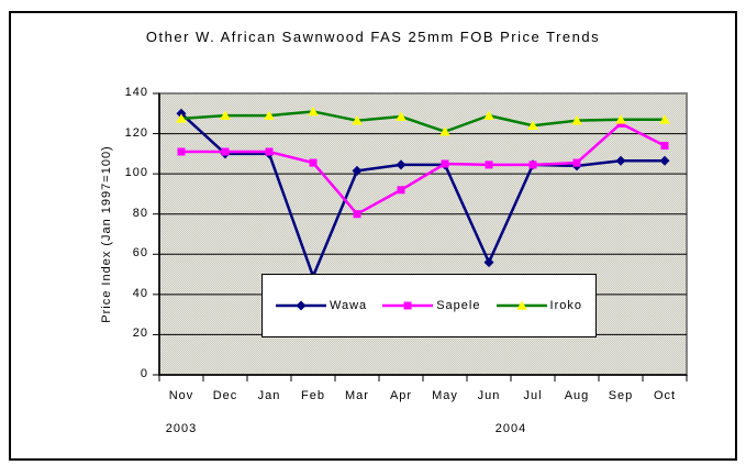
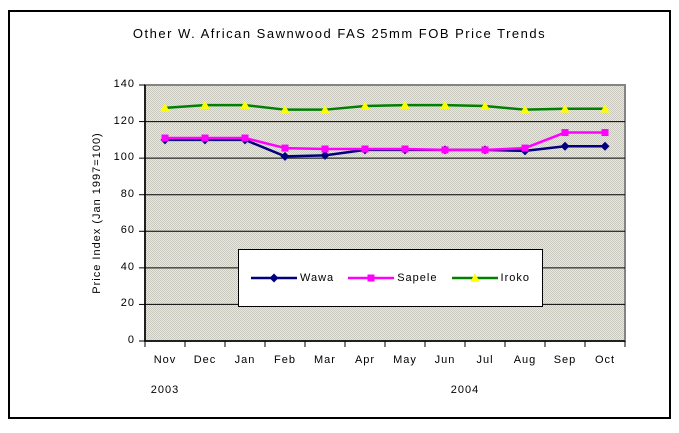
Wawa/Nov: 130 -> 110
Wawa/Feb: 49 -> 101
Iroko/Feb: 131 -> 126
Sapele/Mar: 80 -> 105
Sapele/Apr: 92 -> 105
Iroko/May: 121 -> 129
Wawa/Jun: 56 -> 104
Iroko/Jul: 124 -> 128
Sapele/Sep: 125 -> 114
